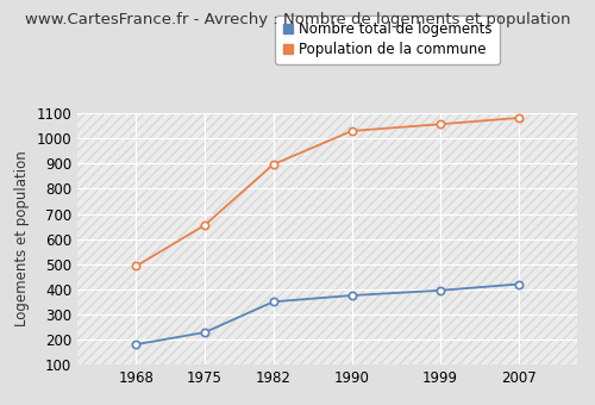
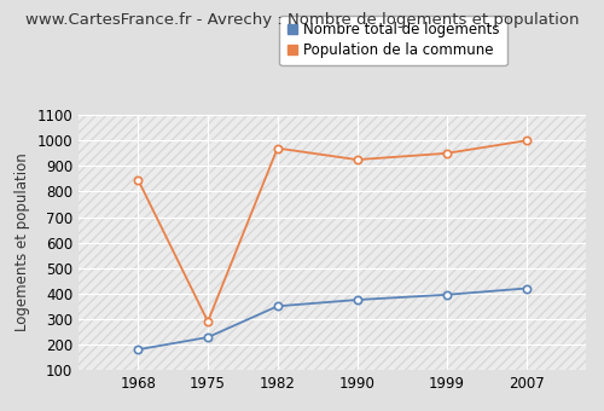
Population de la commune/1968: 492 -> 845
Population de la commune/1975: 655 -> 290
Population de la commune/1982: 897 -> 970
Population de la commune/1990: 1030 -> 925
Population de la commune/1999: 1057 -> 950
Population de la commune/2007: 1082 -> 1000
